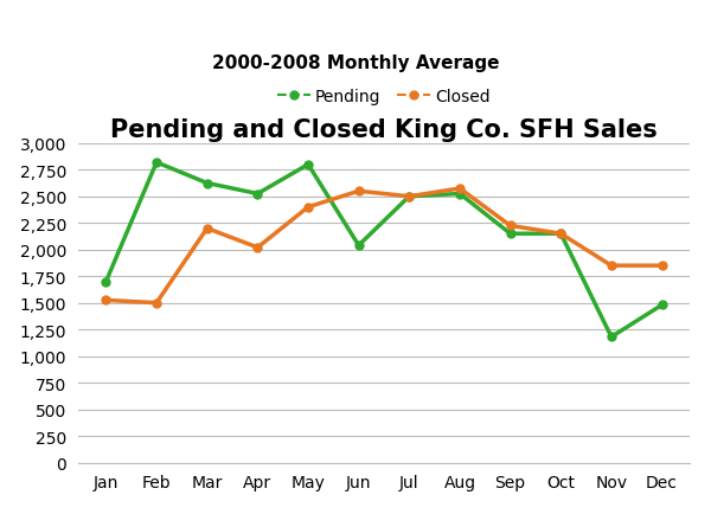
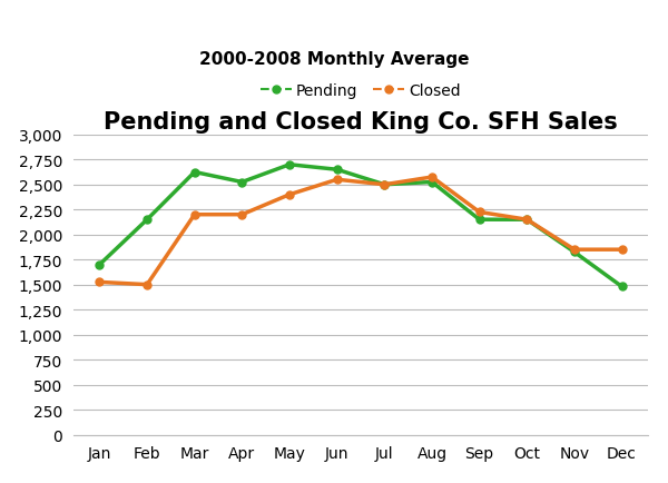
Pending/Feb: 2,820 -> 2,150
Closed/Apr: 2,020 -> 2,200
Pending/May: 2,800 -> 2,700
Pending/Jun: 2,040 -> 2,650
Pending/Nov: 1,180 -> 1,820
